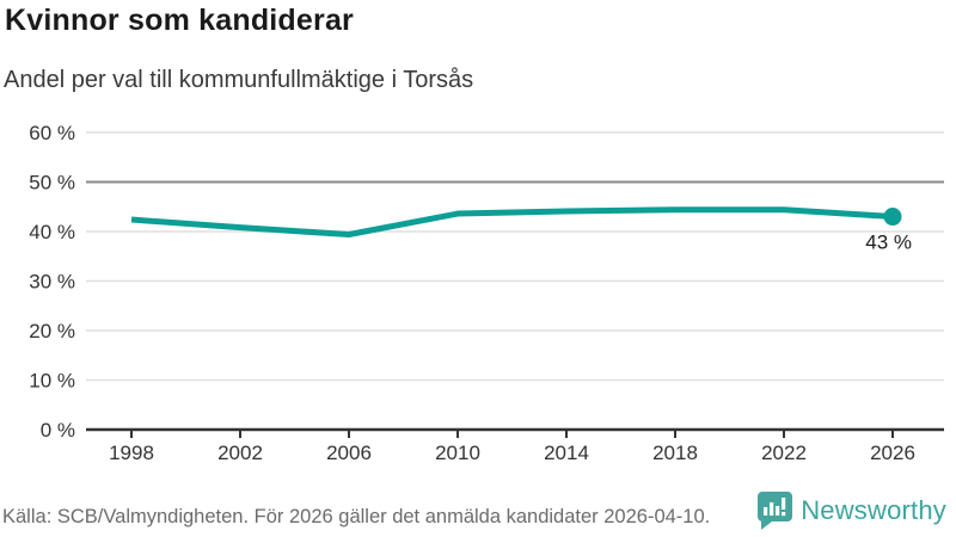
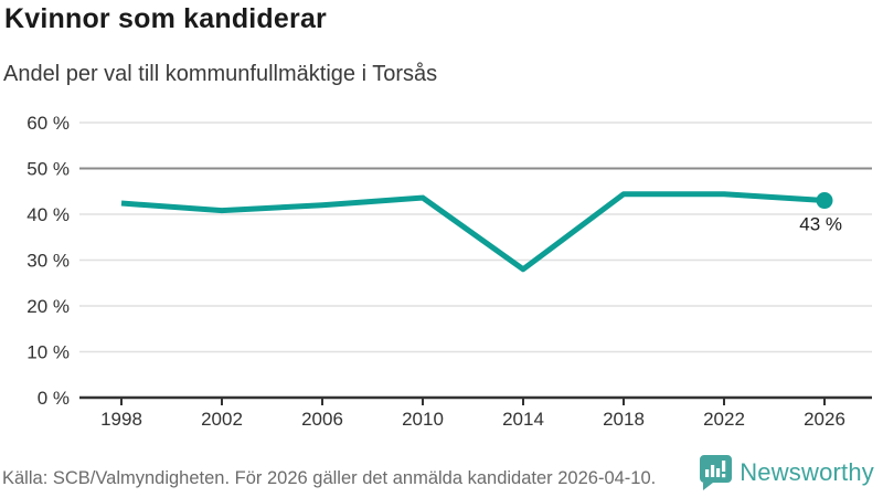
2006: 39% -> 42%
2014: 44% -> 28%
